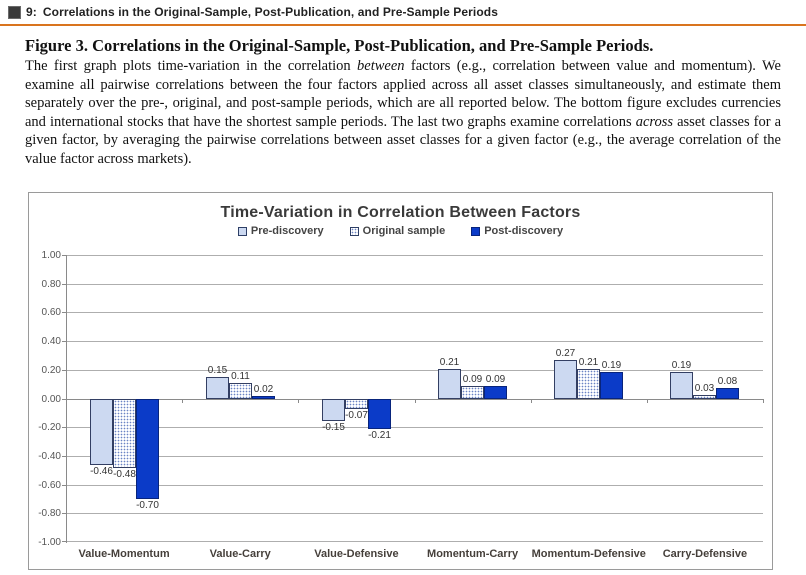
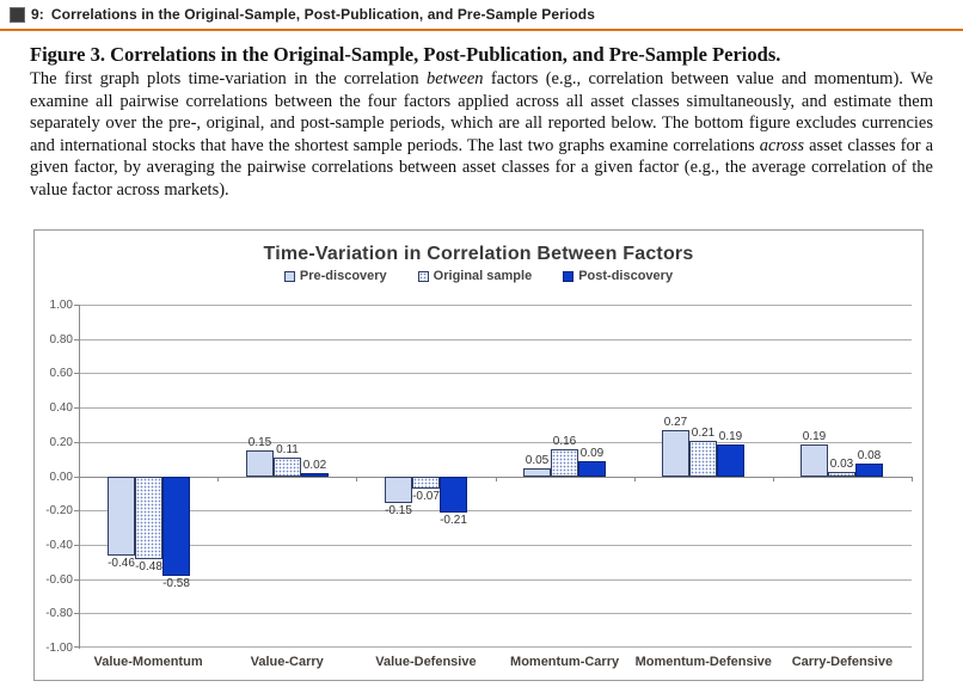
Post-discovery/Value-Momentum: -0.70 -> -0.58
Pre-discovery/Momentum-Carry: 0.21 -> 0.05
Original sample/Momentum-Carry: 0.09 -> 0.16
